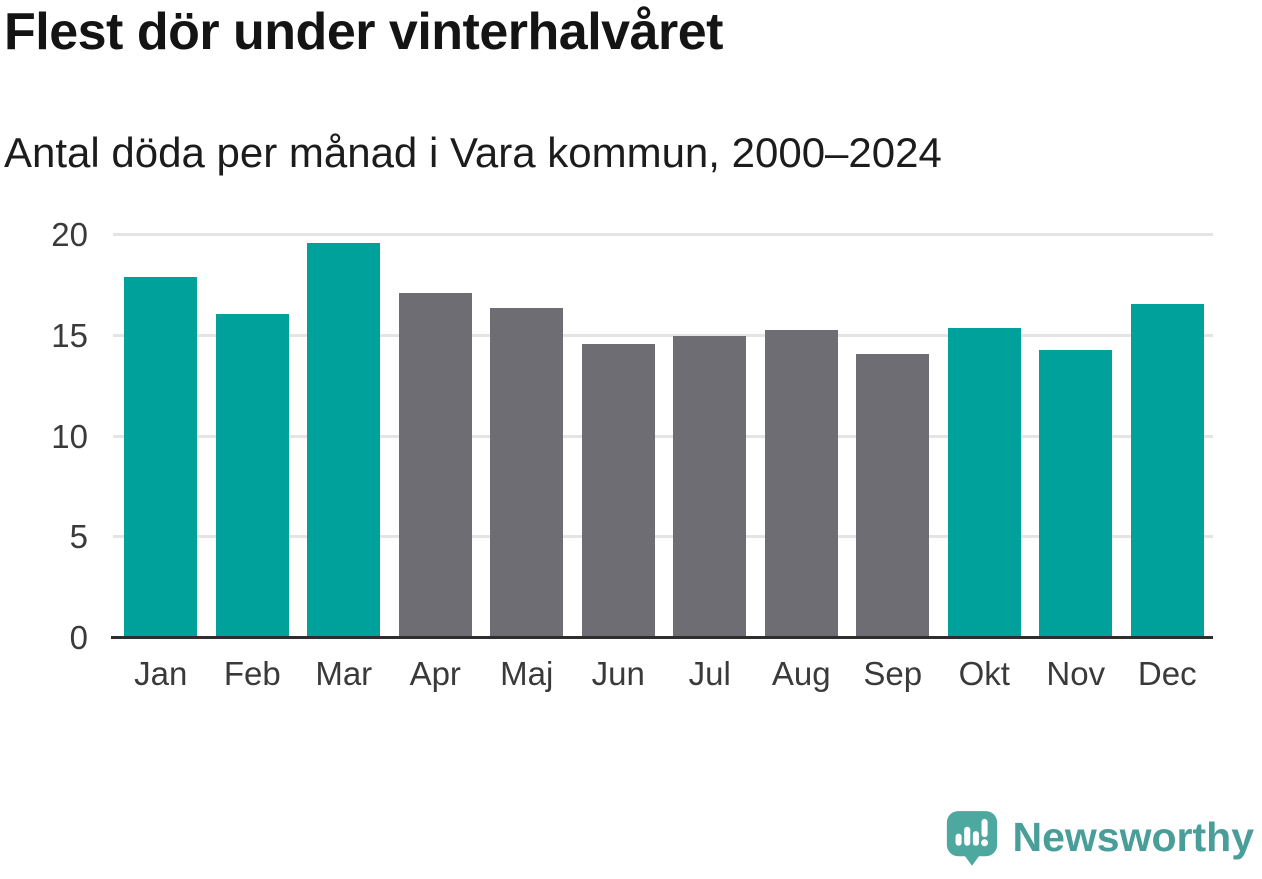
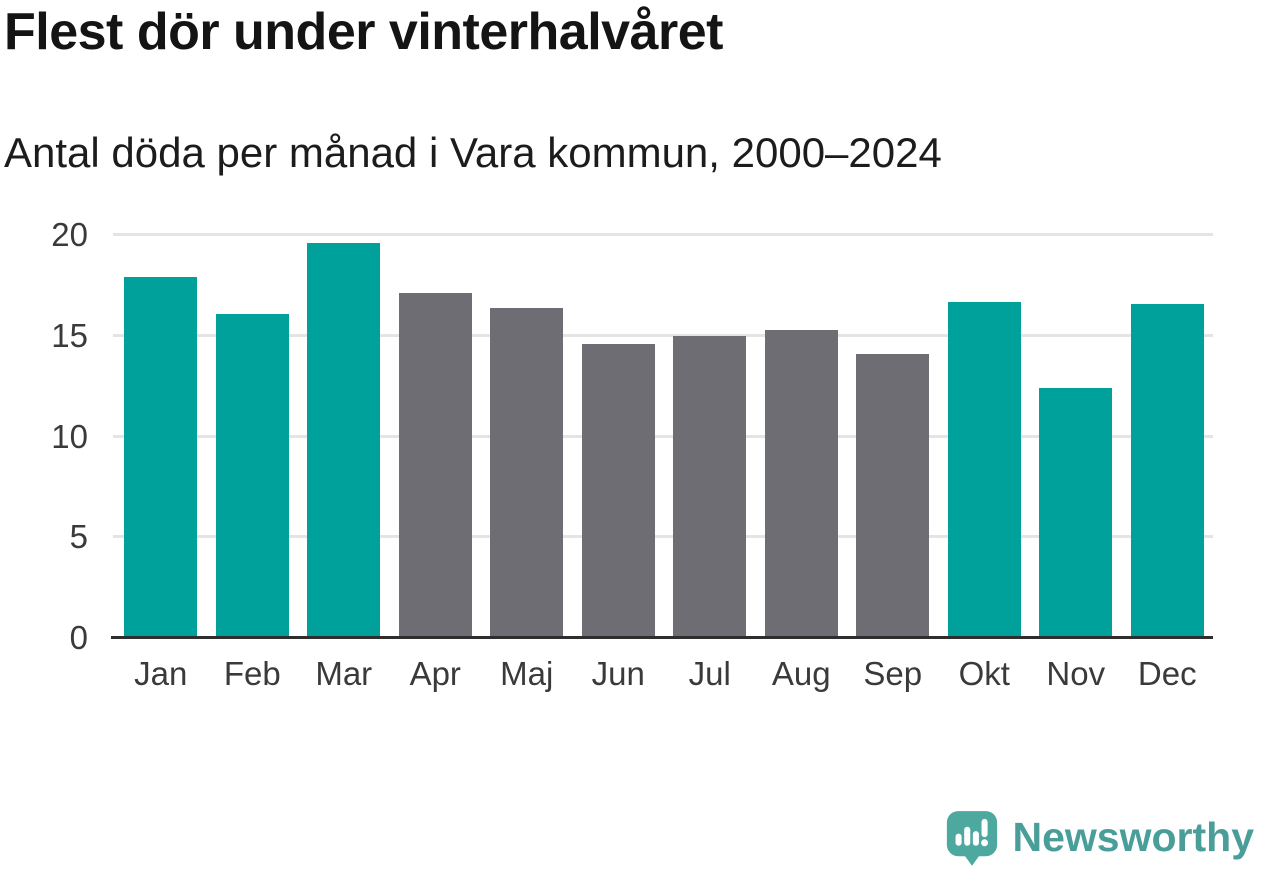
Okt: 15.4 -> 16.7
Nov: 14.3 -> 12.4
